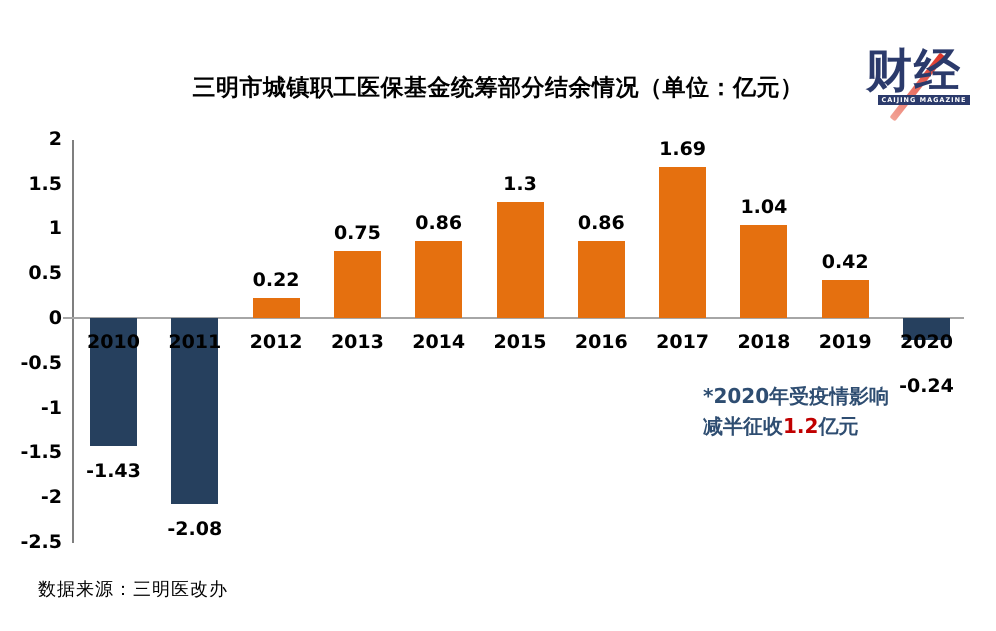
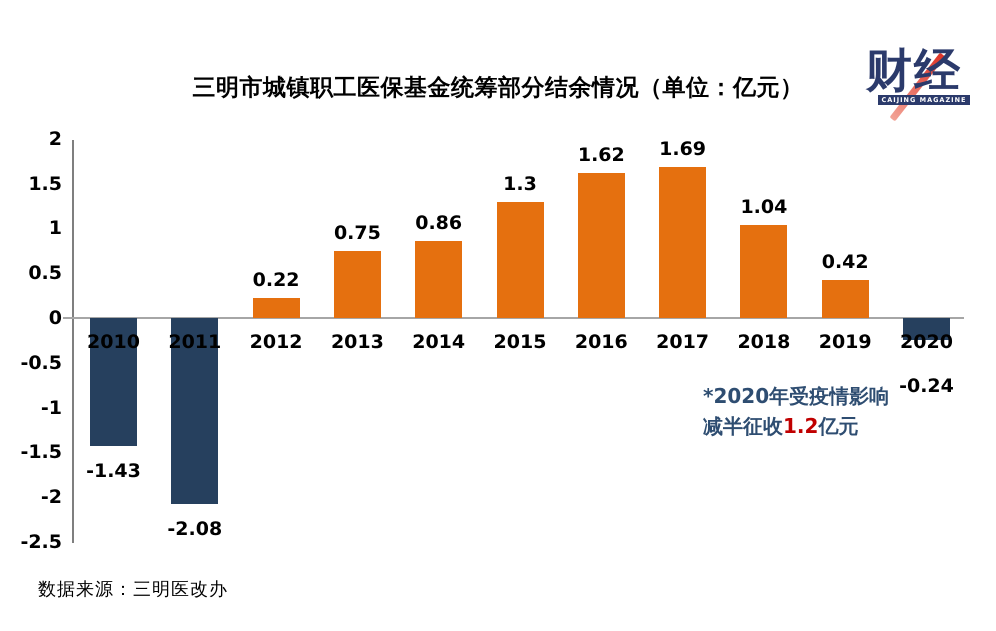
2016: 0.86 -> 1.62
